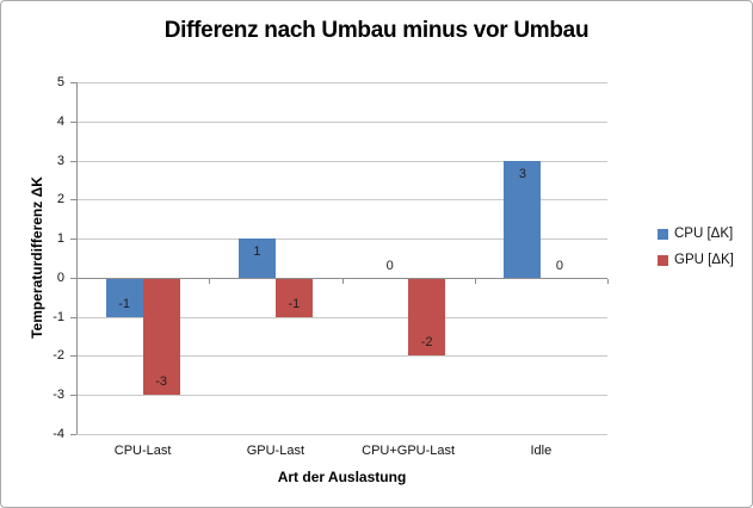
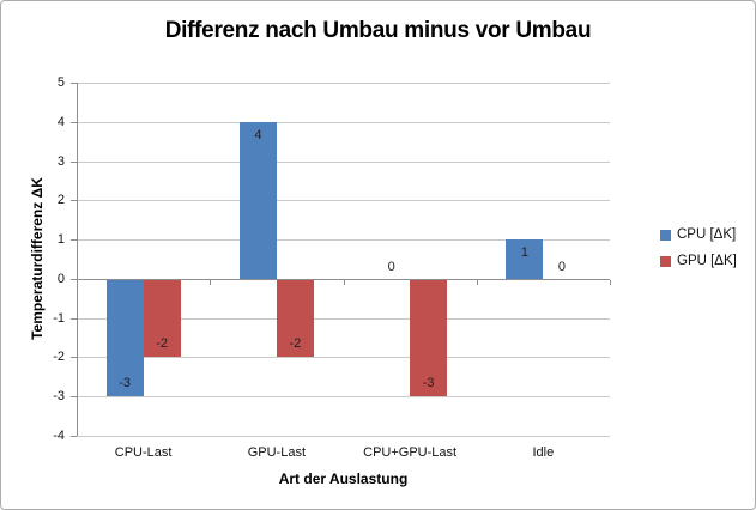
CPU [ΔK]/CPU-Last: -1 -> -3
GPU [ΔK]/CPU-Last: -3 -> -2
CPU [ΔK]/GPU-Last: 1 -> 4
GPU [ΔK]/GPU-Last: -1 -> -2
GPU [ΔK]/CPU+GPU-Last: -2 -> -3
CPU [ΔK]/Idle: 3 -> 1
